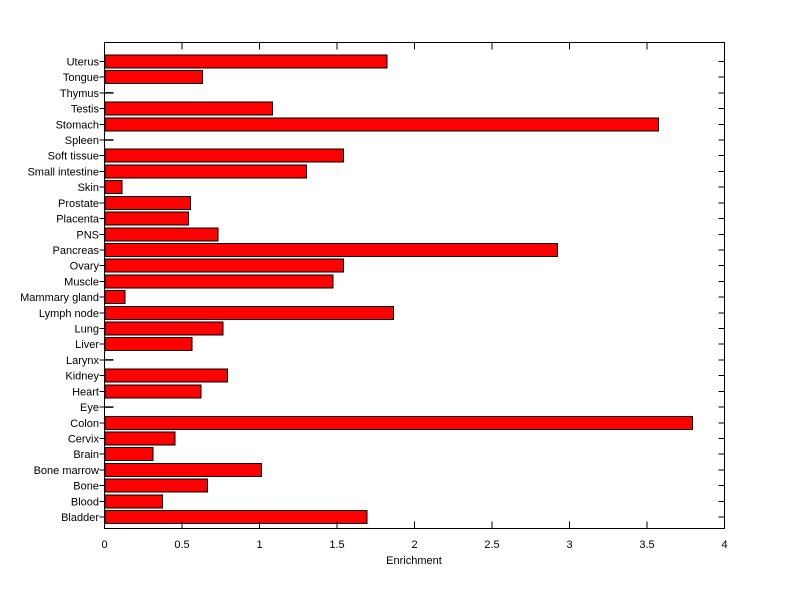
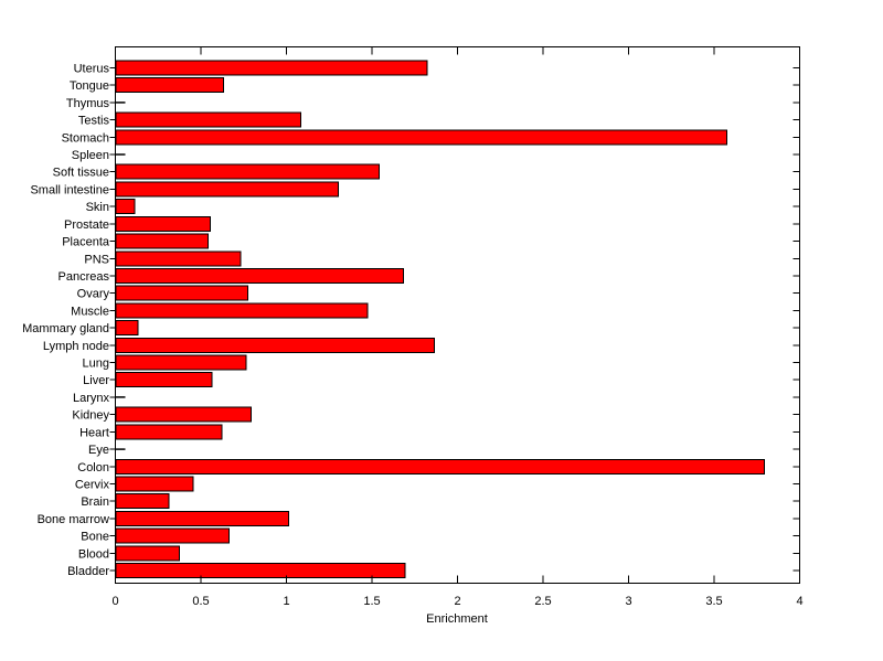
Ovary: 1.54 -> 0.77
Pancreas: 2.92 -> 1.68
